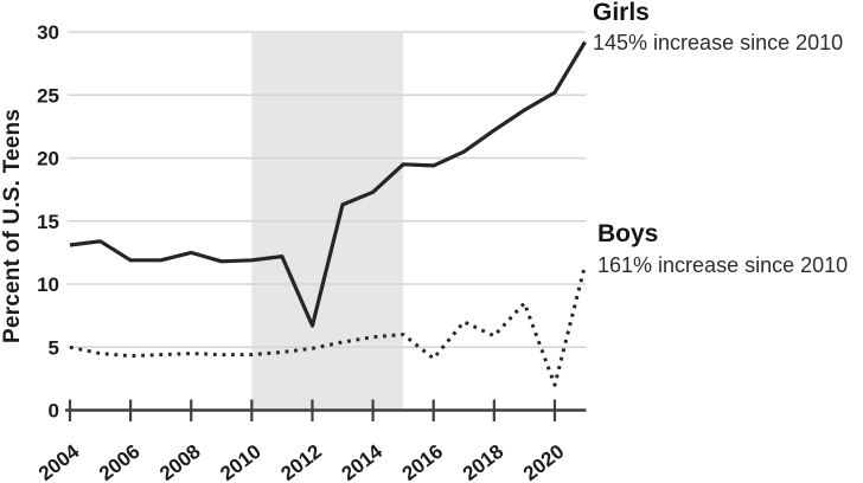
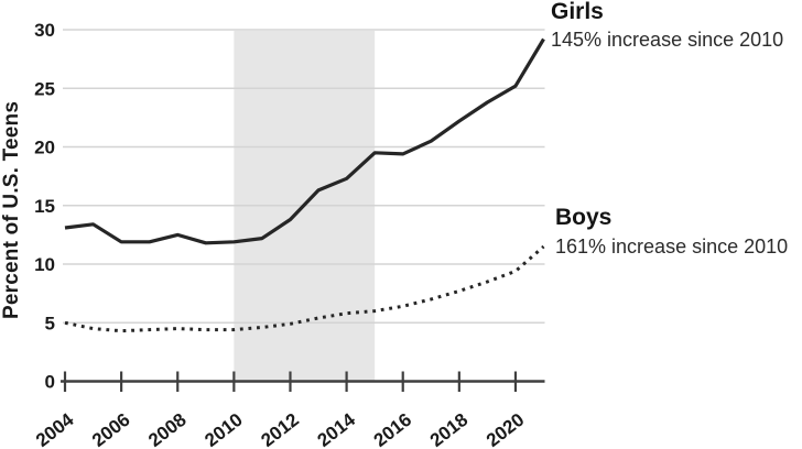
Girls/2012: 6.7 -> 13.8
Boys/2016: 4.1 -> 6.4
Boys/2018: 5.9 -> 7.7
Boys/2020: 2.0 -> 9.4
